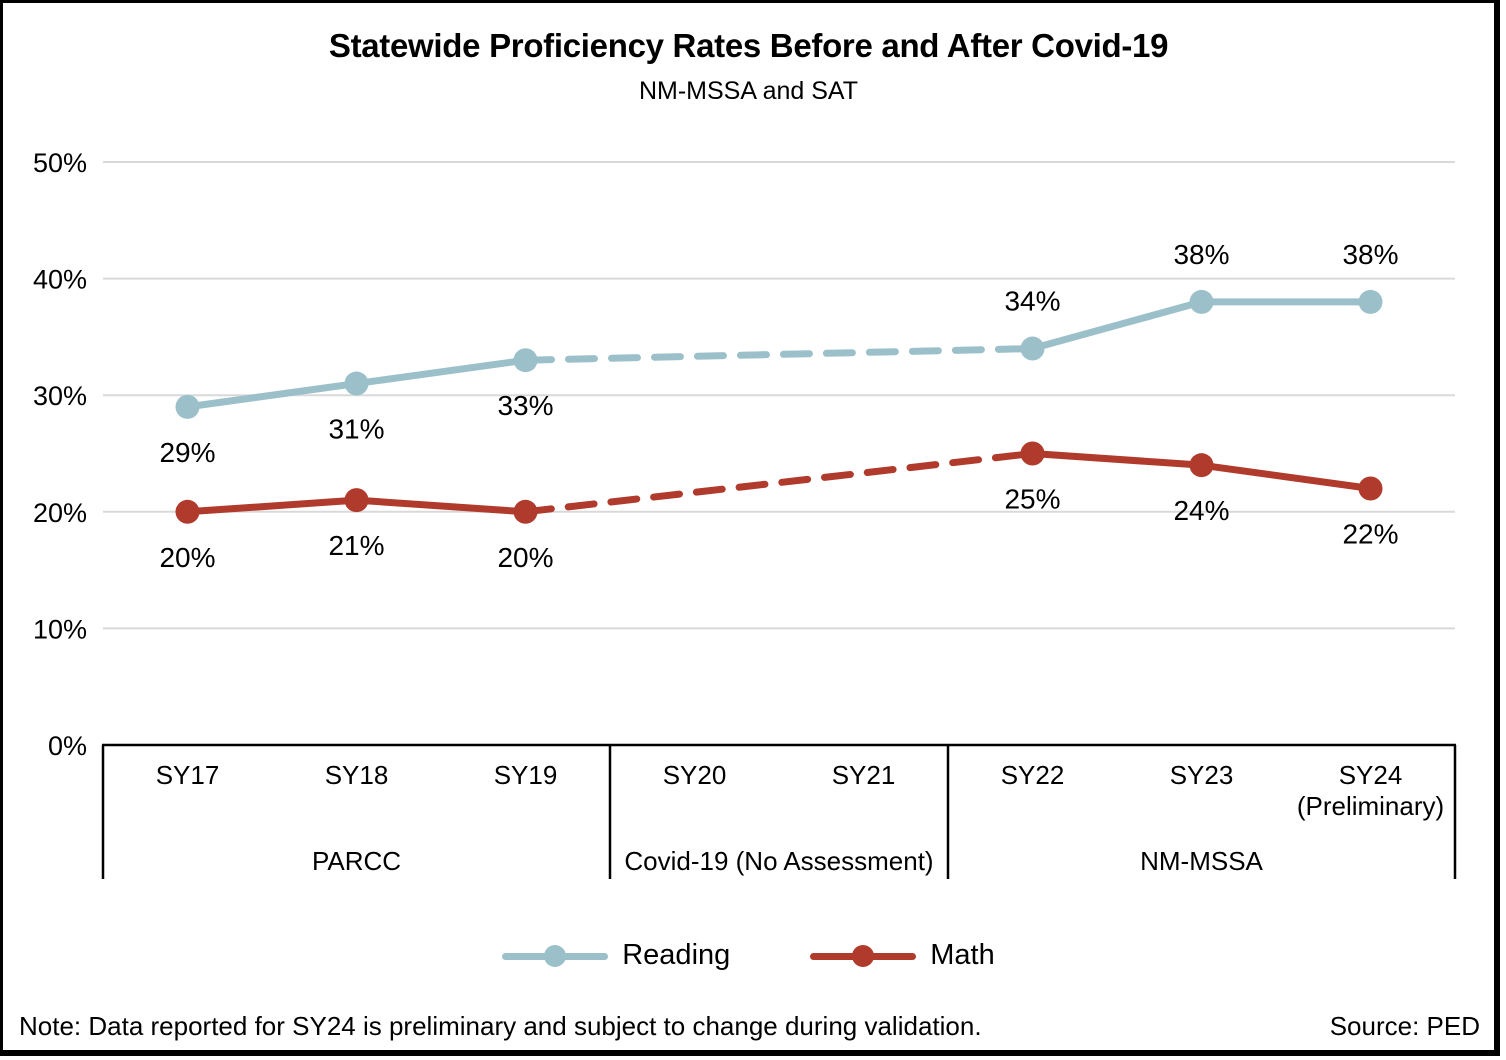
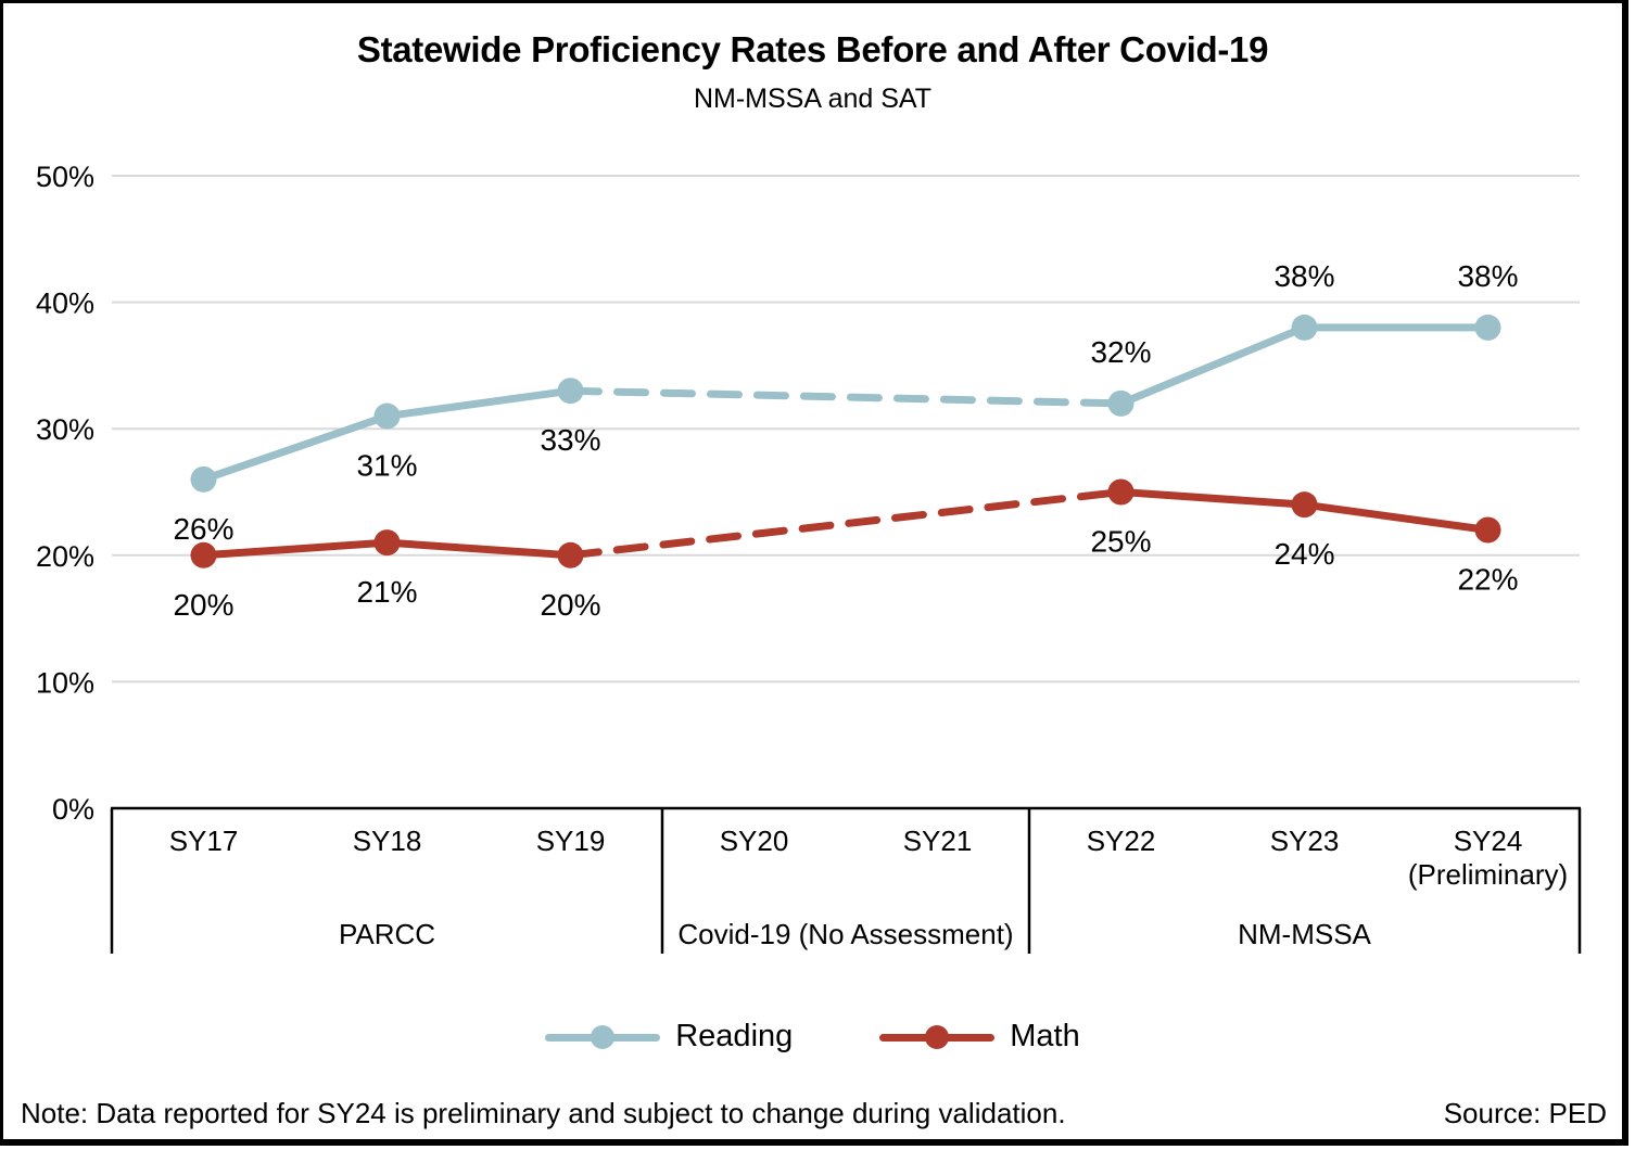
Reading/SY17: 29% -> 26%
Reading/SY22: 34% -> 32%
